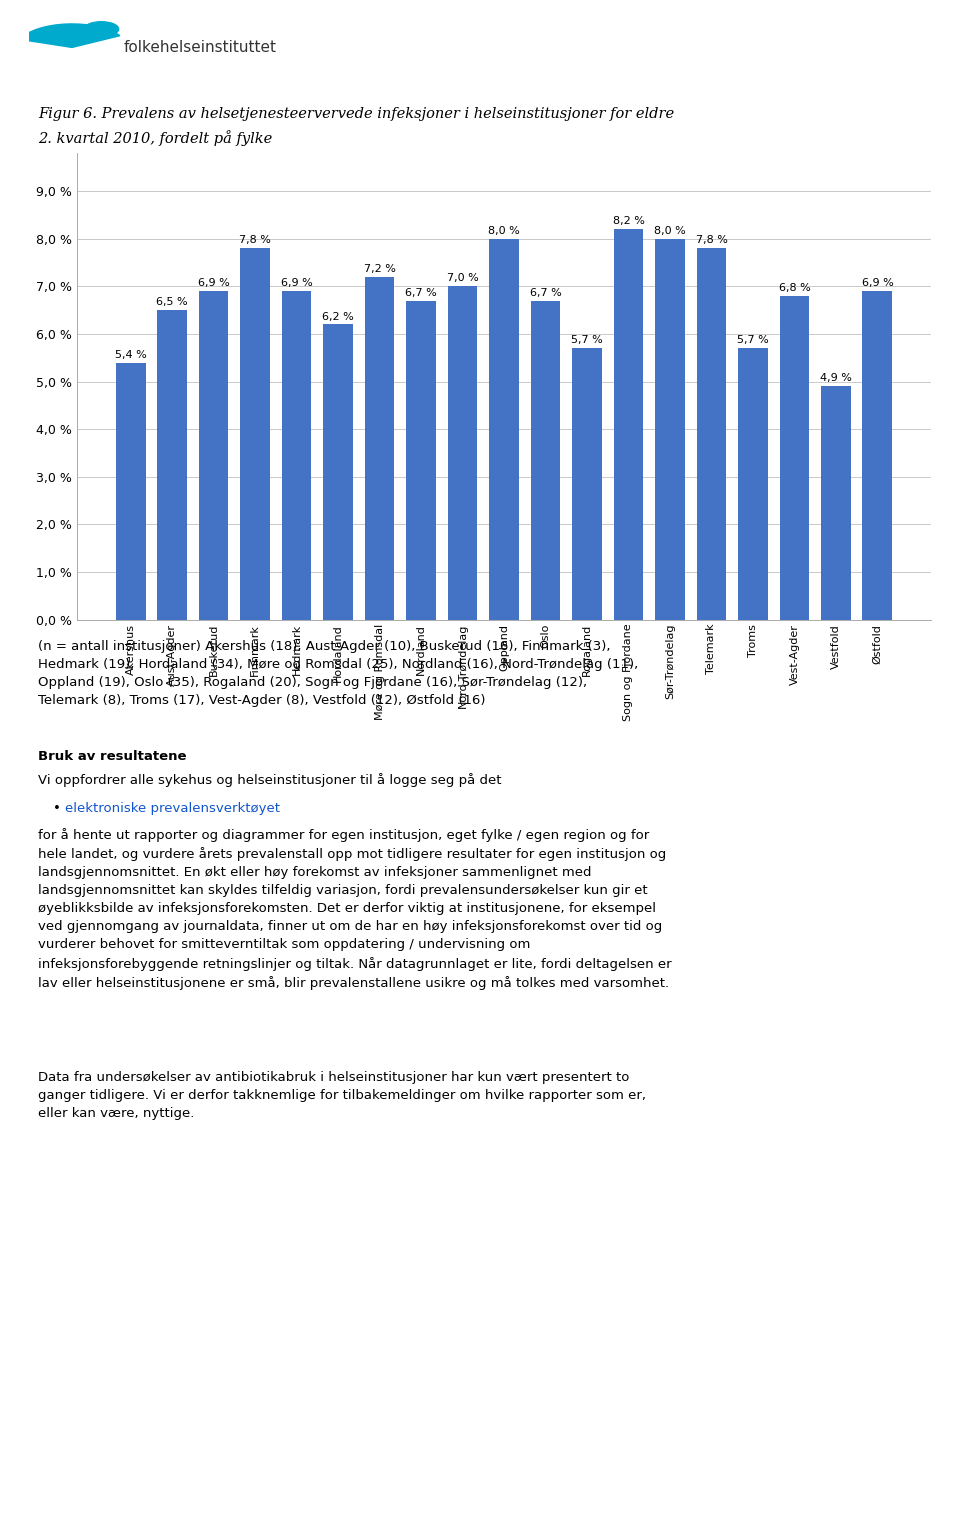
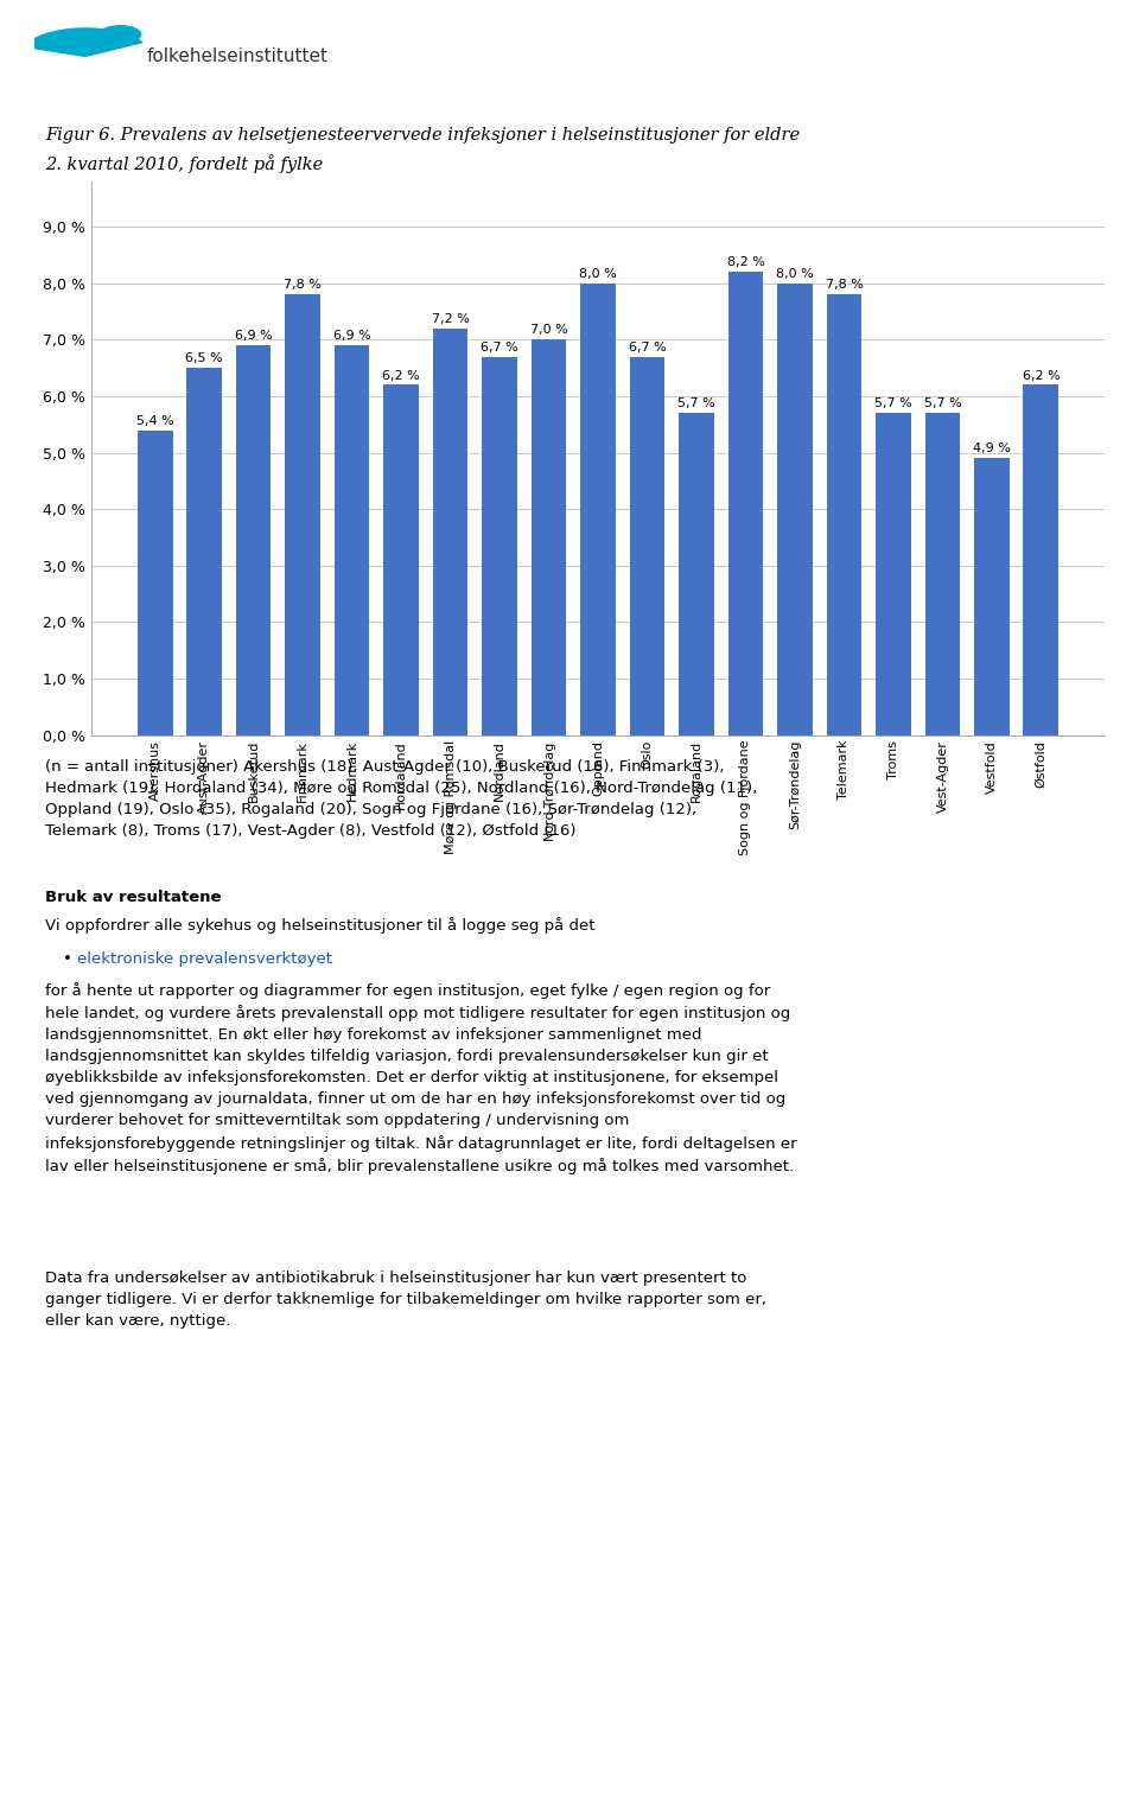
Vest-Agder: 6,8 -> 5,7
Østfold: 6,9 -> 6,2
